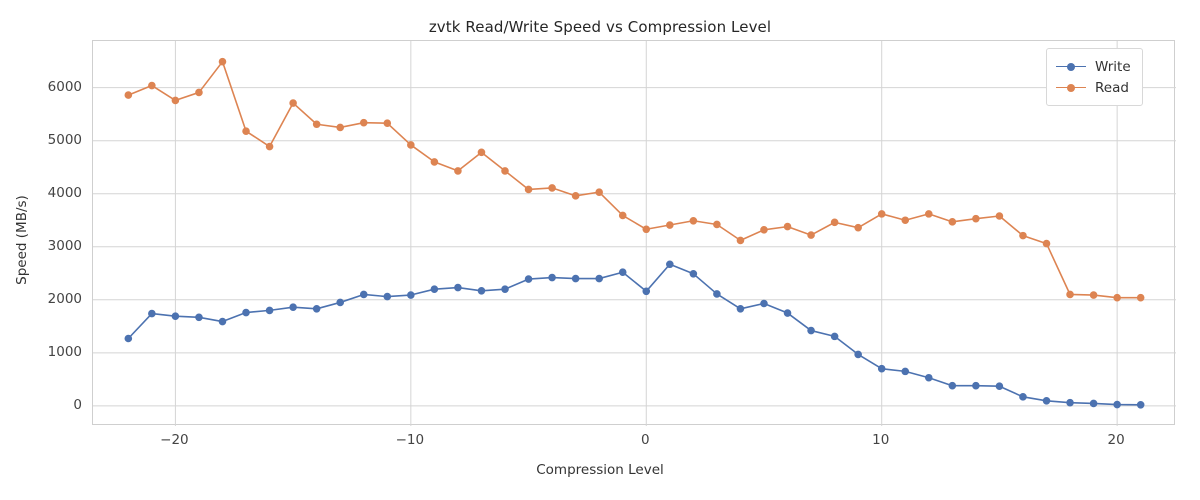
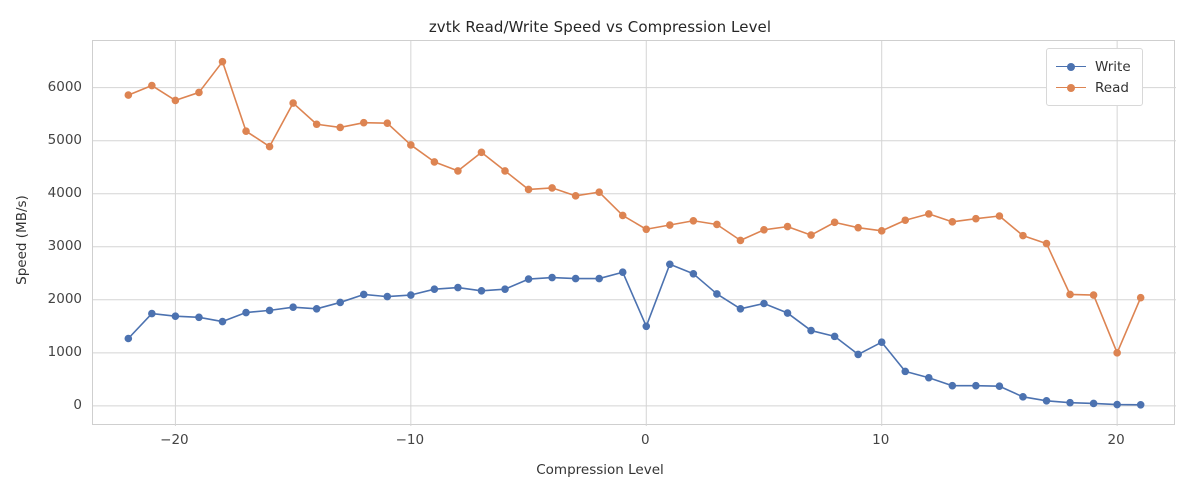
Write/0: 2200 -> 1500
Write/10: 700 -> 1200
Read/10: 3600 -> 3300
Read/20: 2000 -> 1000
